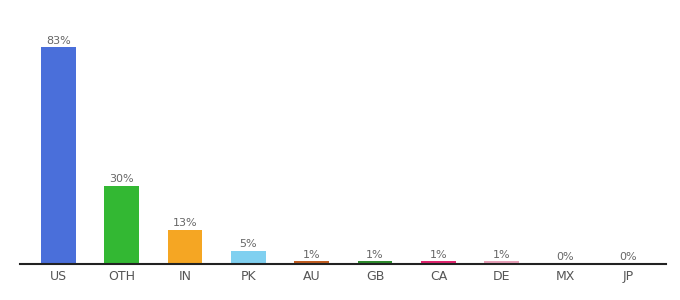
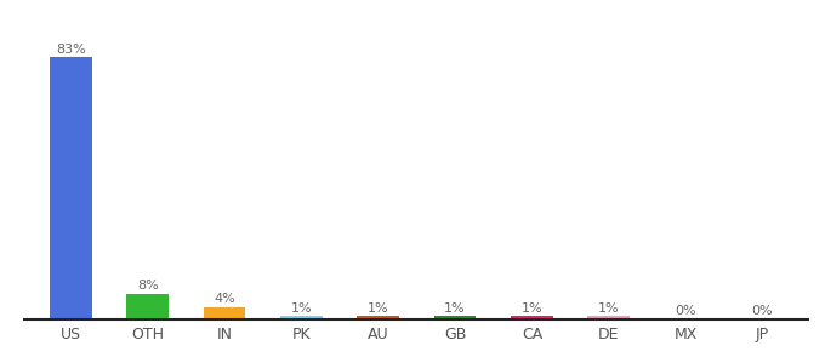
OTH: 30% -> 8%
IN: 13% -> 4%
PK: 5% -> 1%
